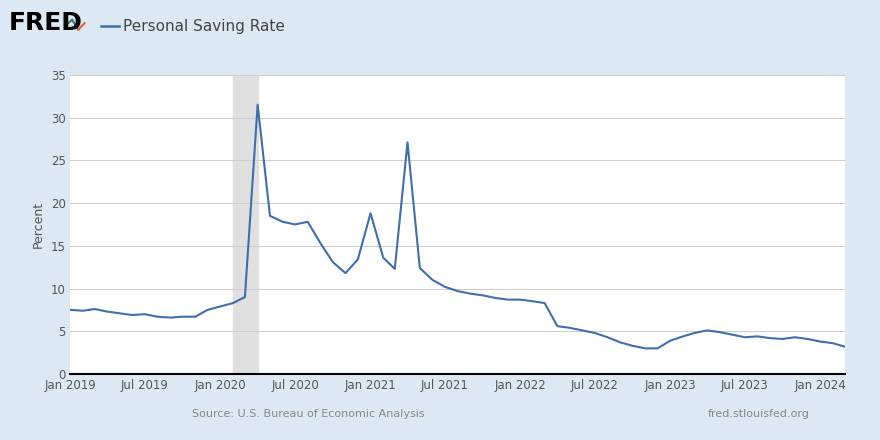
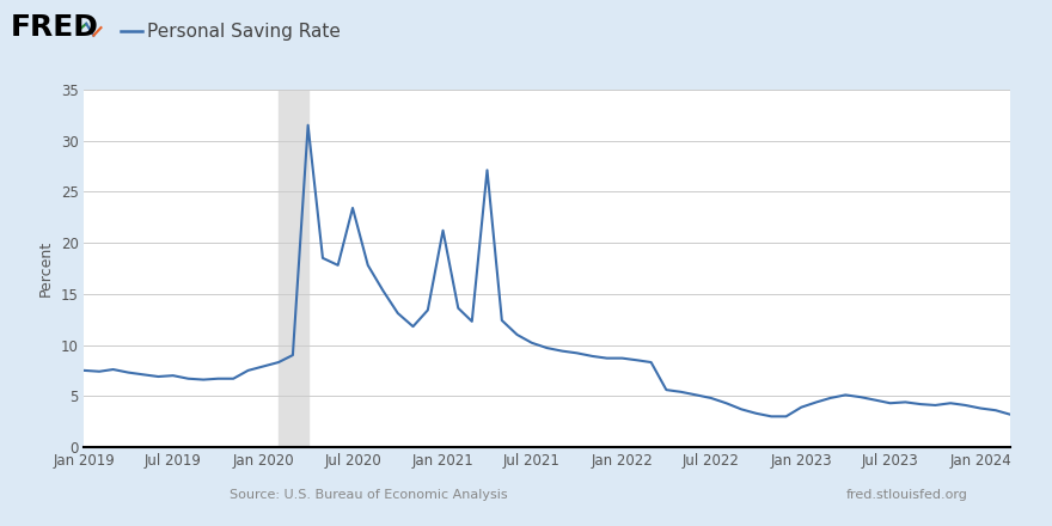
Jul 2020: 17.5 -> 23.4
Jan 2021: 18.8 -> 21.2
